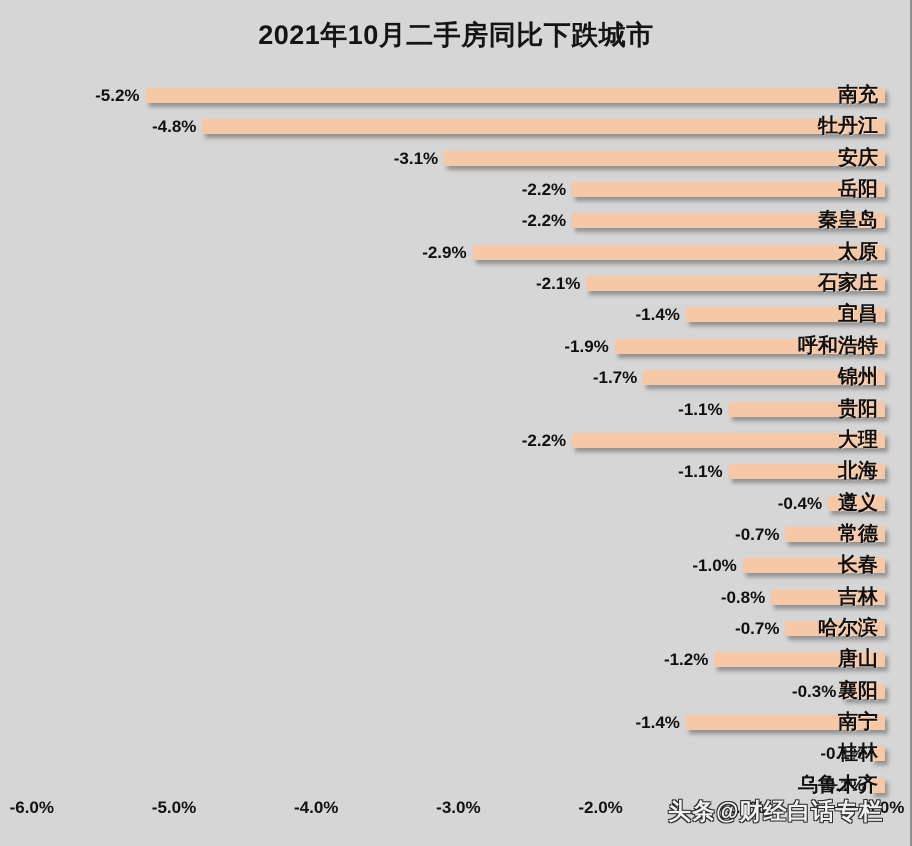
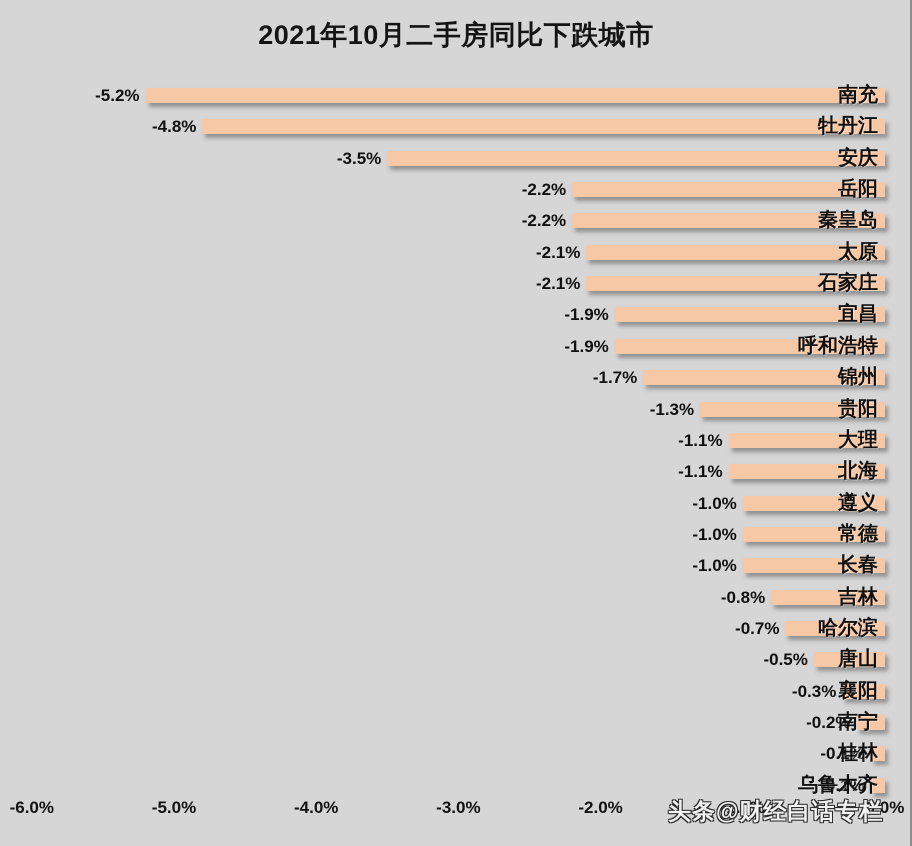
安庆: -3.1% -> -3.5%
太原: -2.9% -> -2.1%
宜昌: -1.4% -> -1.9%
贵阳: -1.1% -> -1.3%
大理: -2.2% -> -1.1%
遵义: -0.4% -> -1.0%
常德: -0.7% -> -1.0%
唐山: -1.2% -> -0.5%
南宁: -1.4% -> -0.2%
